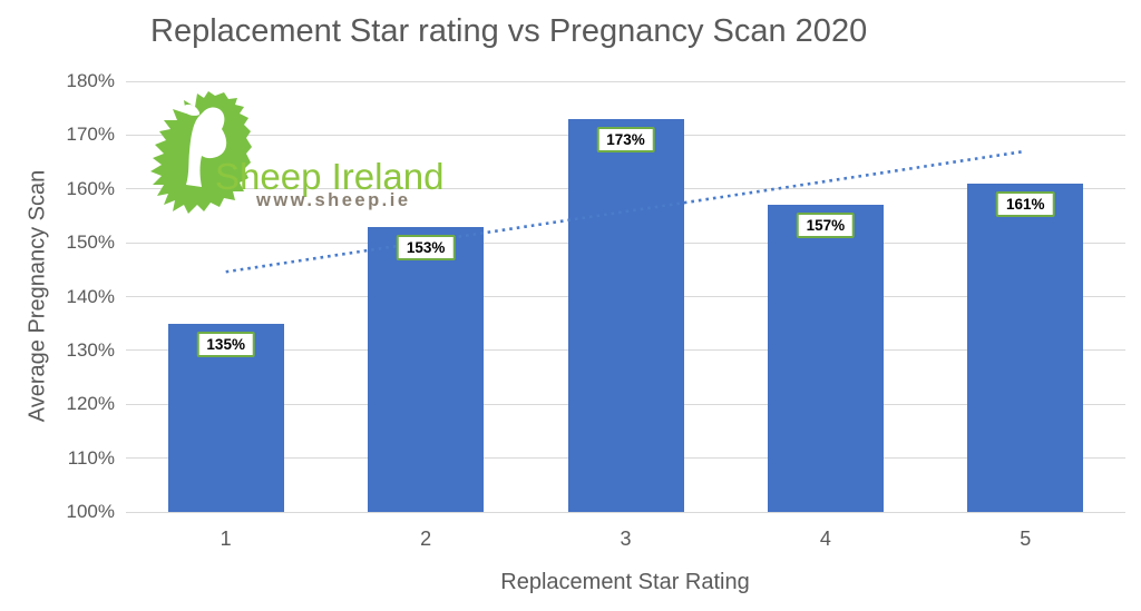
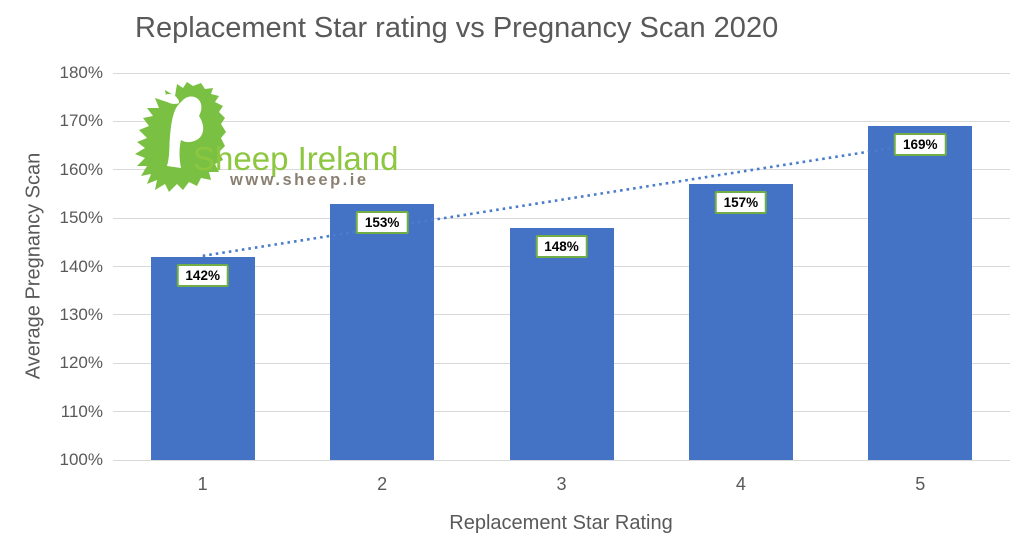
1: 135% -> 142%
3: 173% -> 148%
5: 161% -> 169%
